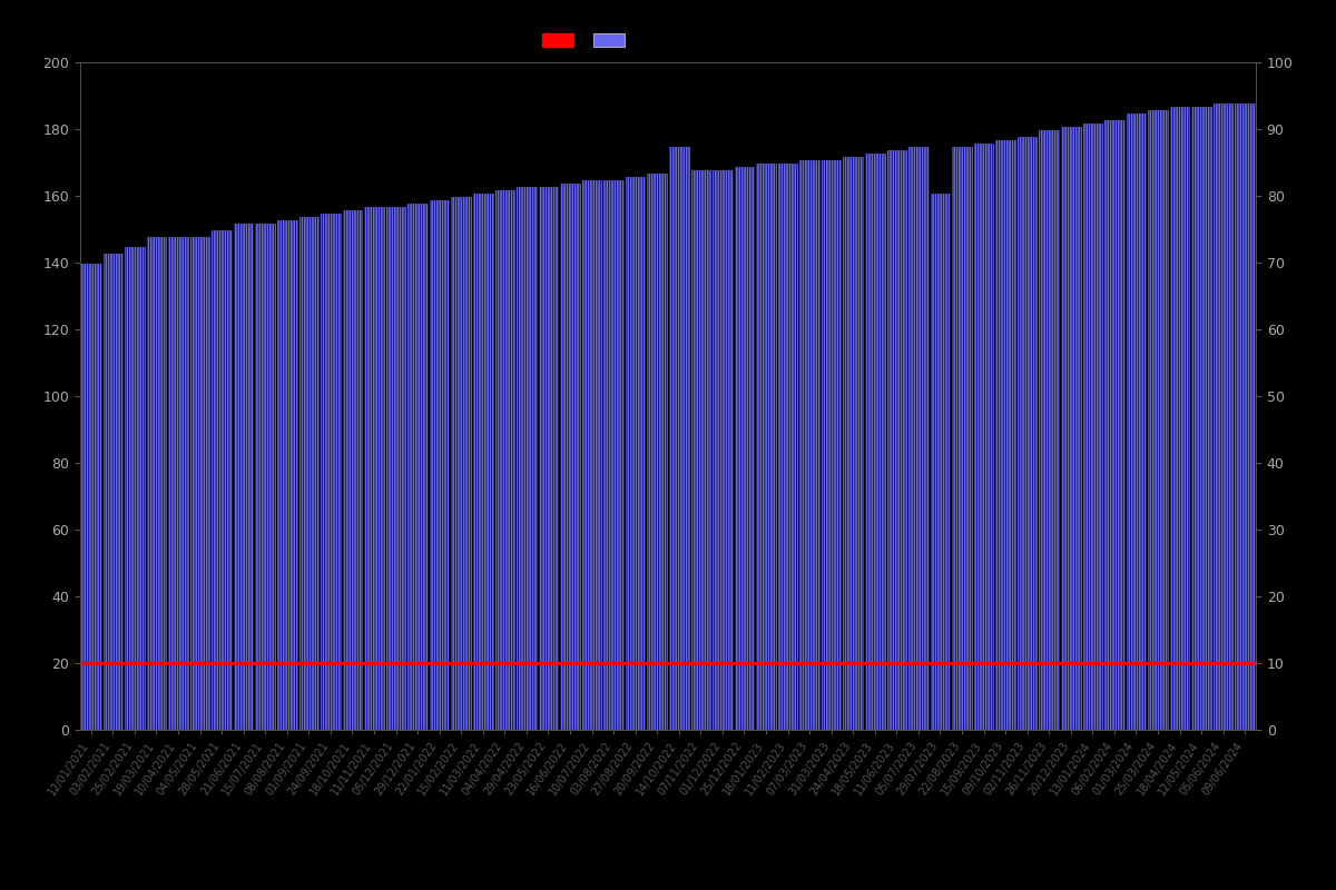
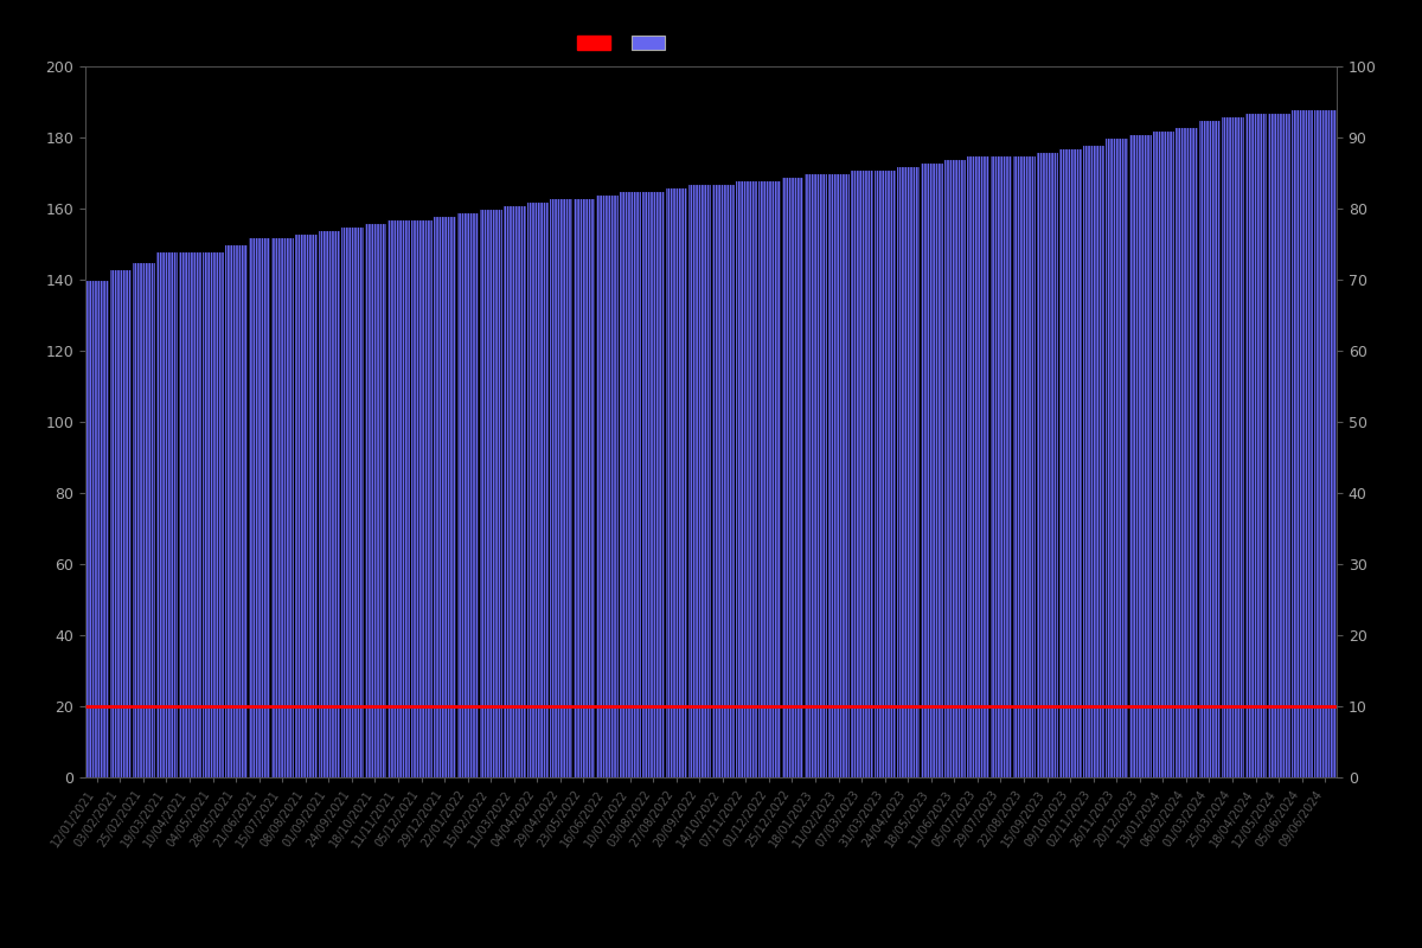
14/10/2022: 175 -> 167
29/07/2023: 161 -> 175
